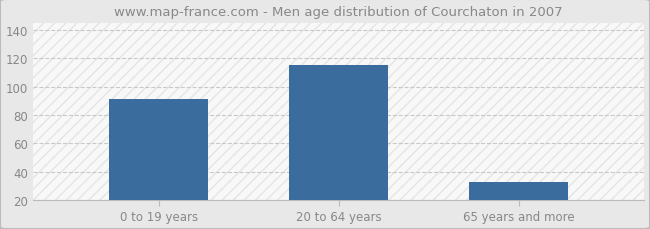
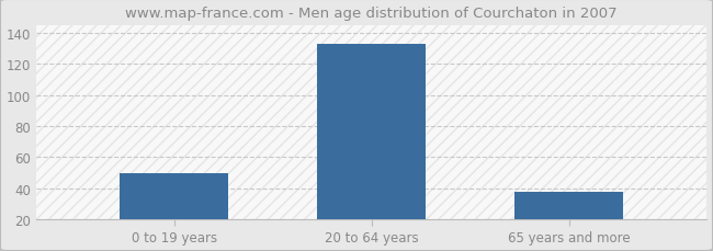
0 to 19 years: 91 -> 50
20 to 64 years: 115 -> 133
65 years and more: 33 -> 38
